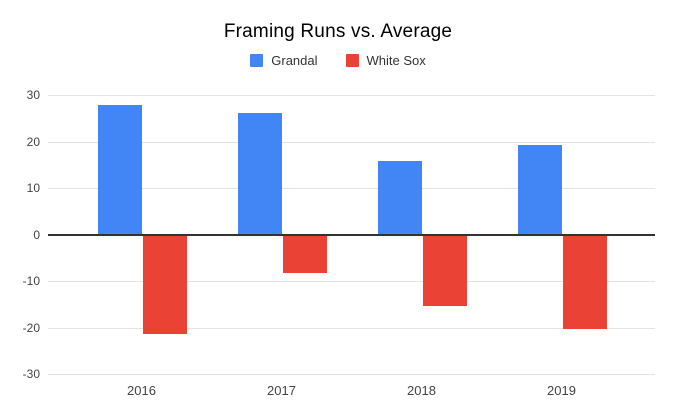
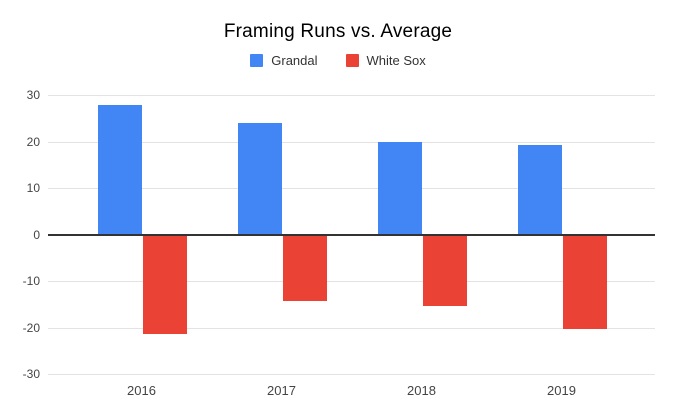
Grandal/2017: 26 -> 24
White Sox/2017: -8 -> -14
Grandal/2018: 16 -> 20
